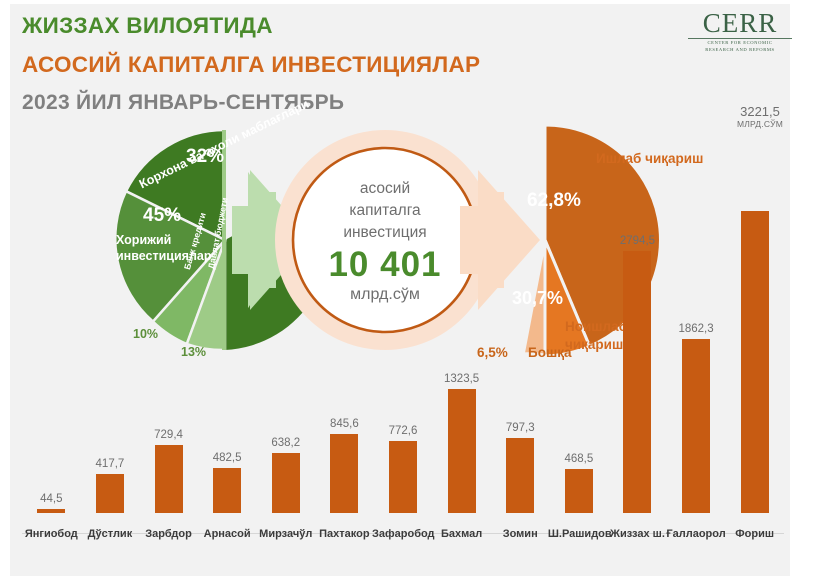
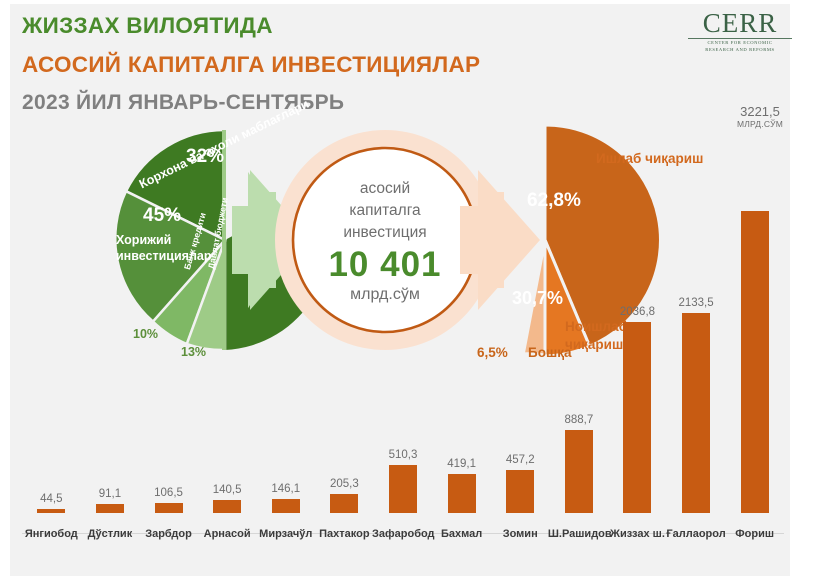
Дўстлик: 417,7 -> 91,1
Зарбдор: 729,4 -> 106,5
Арнасой: 482,5 -> 140,5
Мирзачўл: 638,2 -> 146,1
Пахтакор: 845,6 -> 205,3
Зафаробод: 772,6 -> 510,3
Бахмал: 1323,5 -> 419,1
Зомин: 797,3 -> 457,2
Ш.Рашидов: 468,5 -> 888,7
Жиззах ш.: 2794,5 -> 2036,8
Ғаллаорол: 1862,3 -> 2133,5
